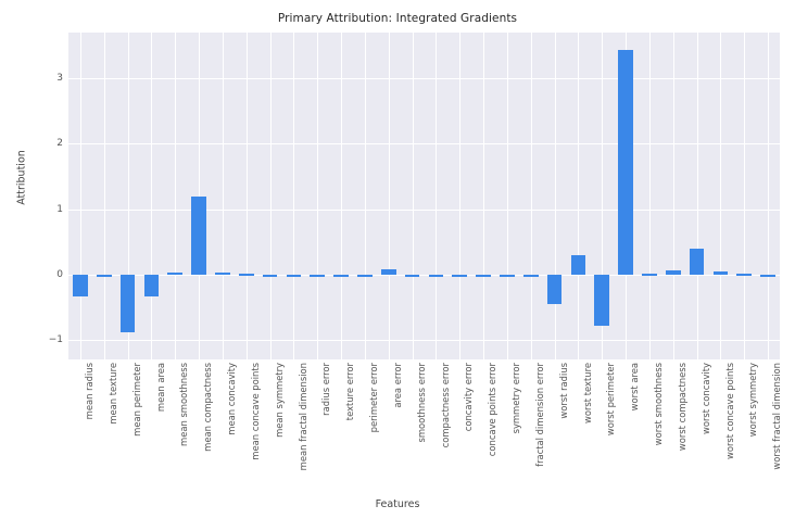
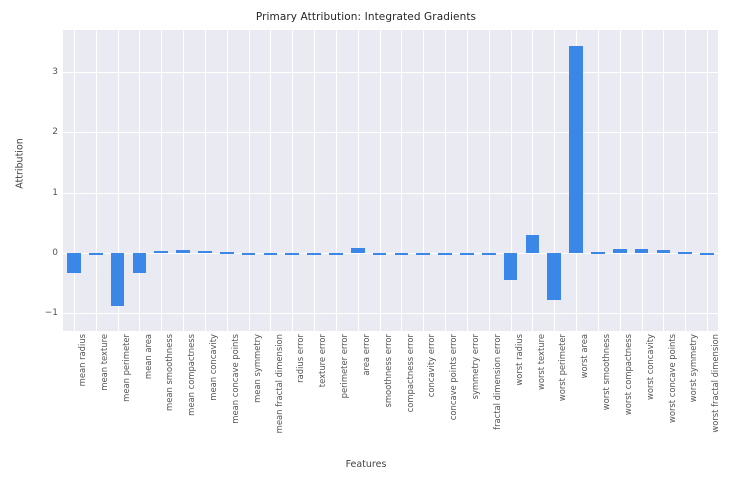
mean compactness: 1.2 -> 0.1
worst concavity: 0.4 -> 0.1
